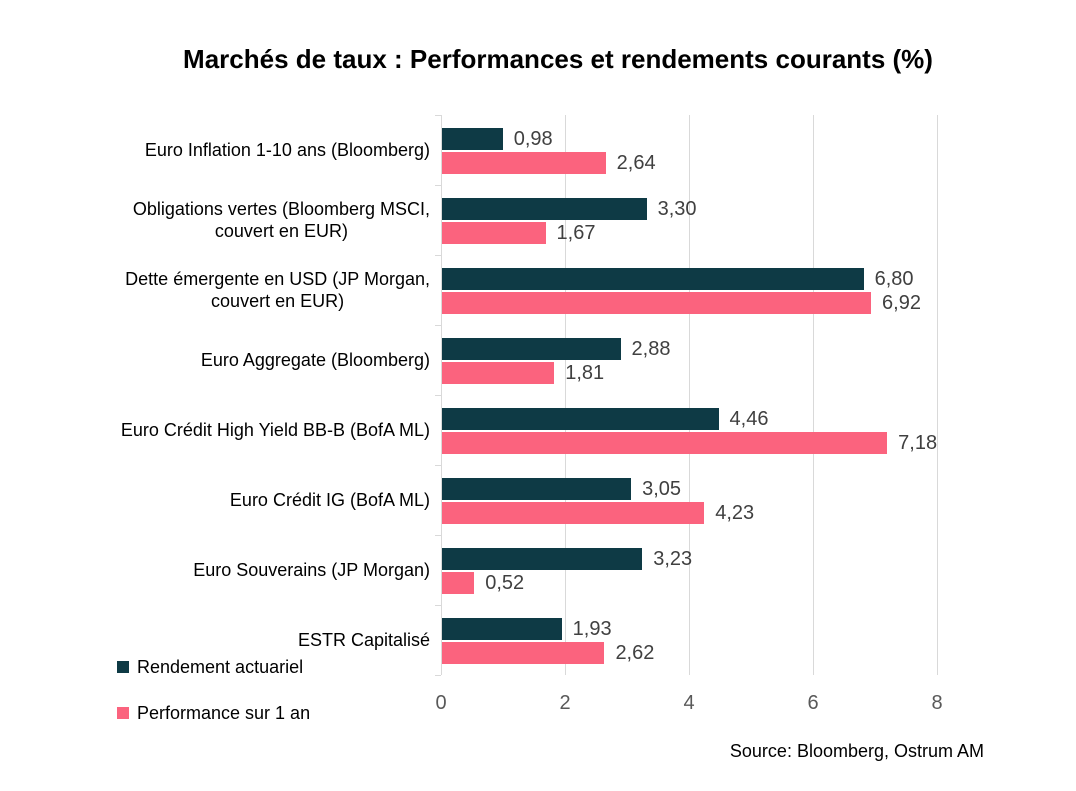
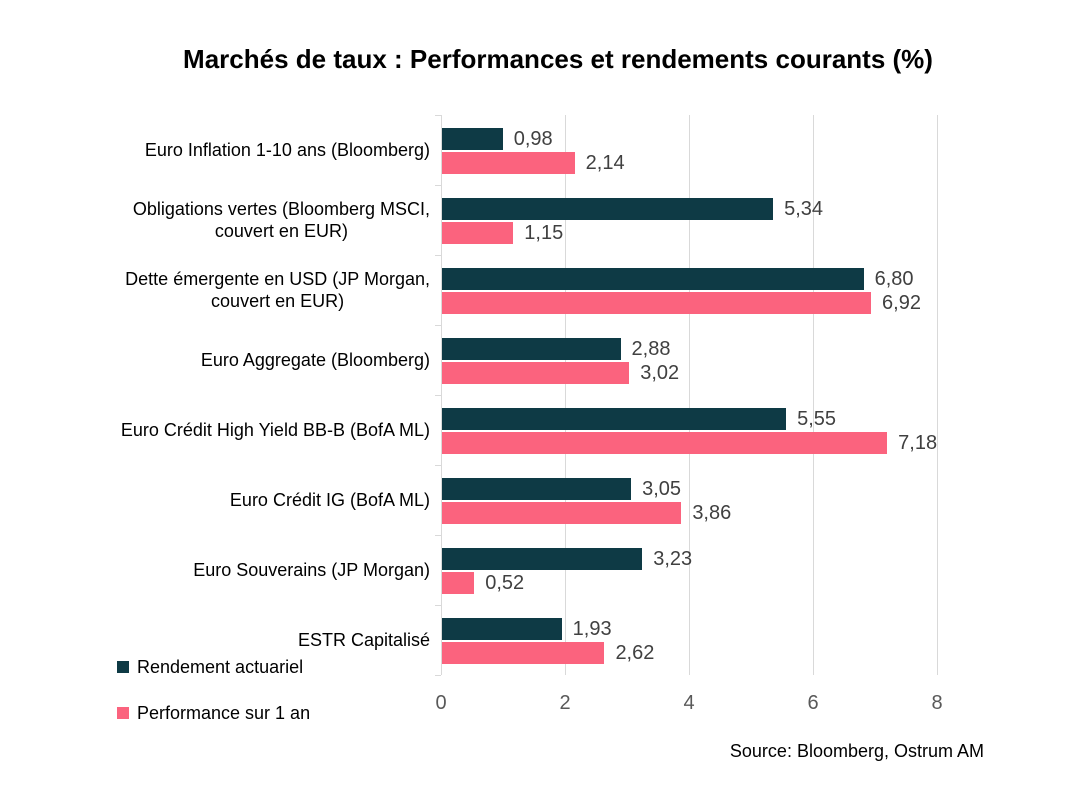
Performance sur 1 an/Euro Inflation 1-10 ans (Bloomberg): 2,64 -> 2,14
Rendement actuariel/Obligations vertes (Bloomberg MSCI, couvert en EUR): 3,30 -> 5,34
Performance sur 1 an/Obligations vertes (Bloomberg MSCI, couvert en EUR): 1,67 -> 1,15
Performance sur 1 an/Euro Aggregate (Bloomberg): 1,81 -> 3,02
Rendement actuariel/Euro Crédit High Yield BB-B (BofA ML): 4,46 -> 5,55
Performance sur 1 an/Euro Crédit IG (BofA ML): 4,23 -> 3,86
